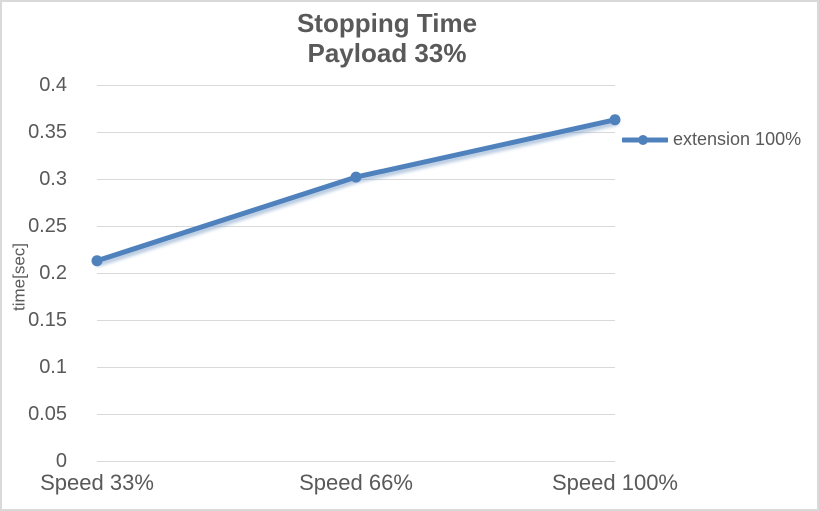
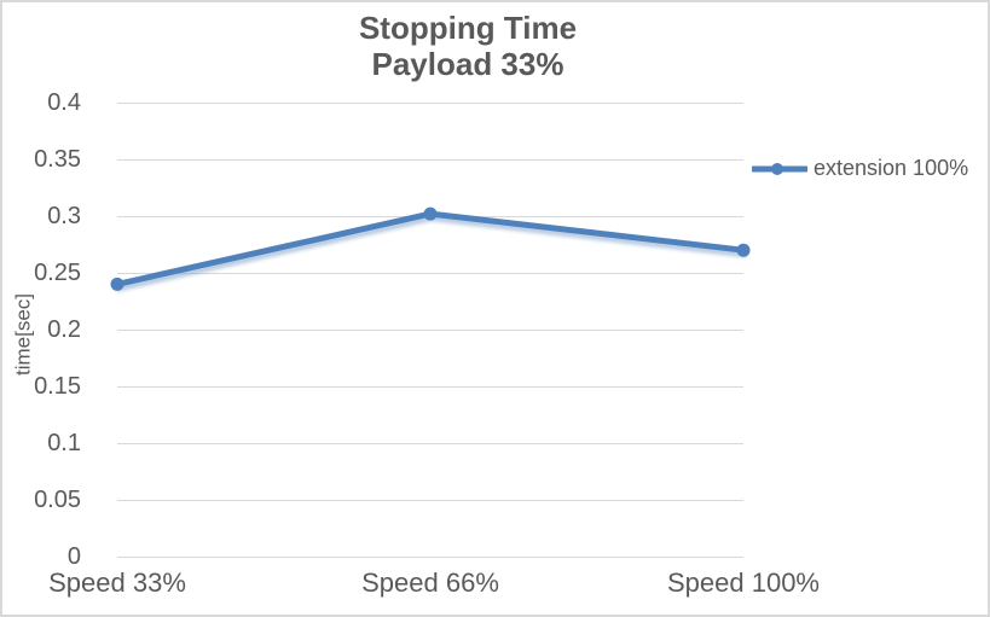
Speed 33%: 0.21 -> 0.24
Speed 100%: 0.36 -> 0.27
